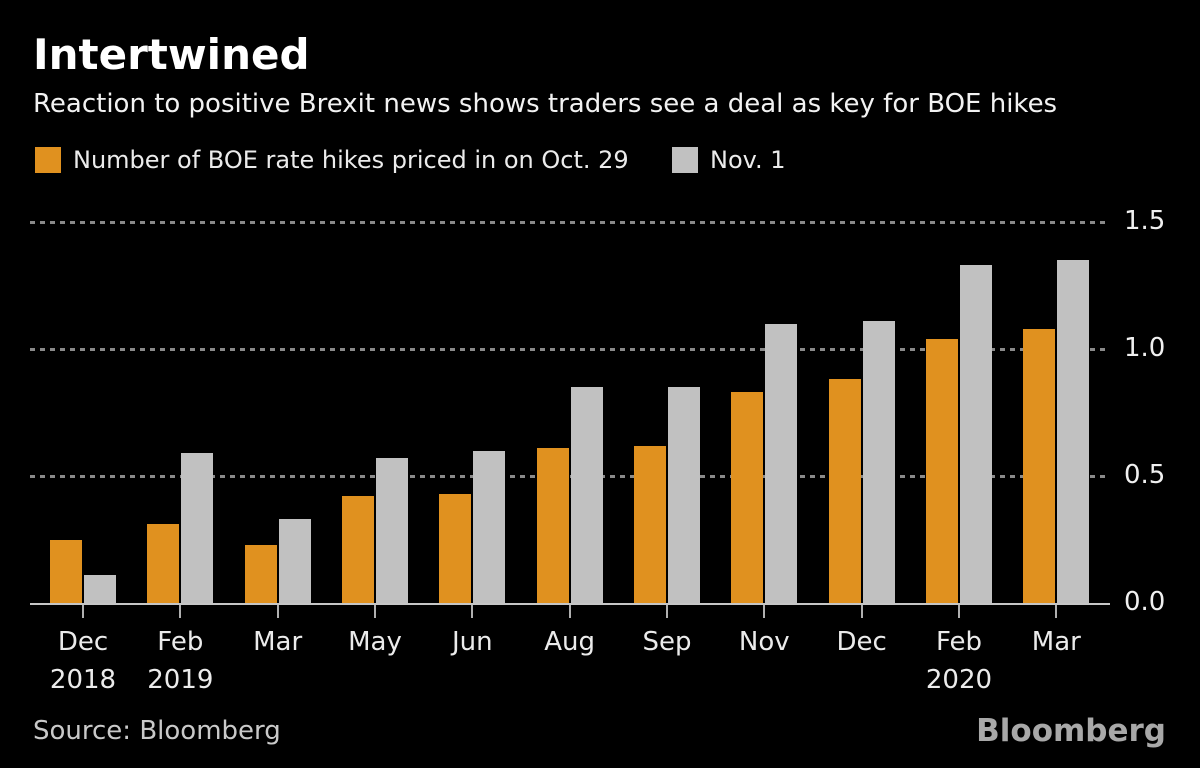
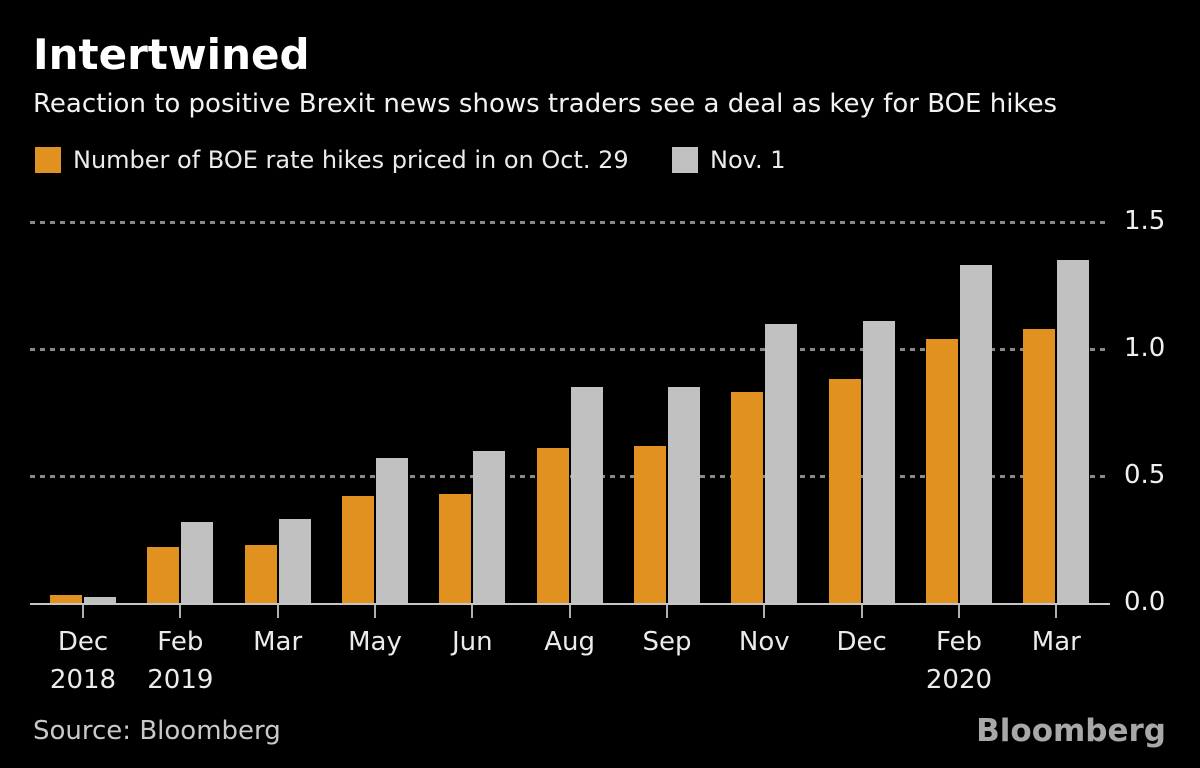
Number of BOE rate hikes priced in on Oct. 29/Dec 2018: 0.25 -> 0.03
Nov. 1/Dec 2018: 0.11 -> 0.03
Number of BOE rate hikes priced in on Oct. 29/Feb 2019: 0.31 -> 0.22
Nov. 1/Feb 2019: 0.59 -> 0.32
